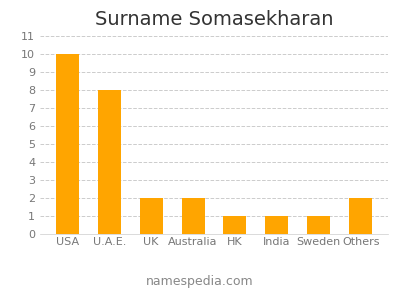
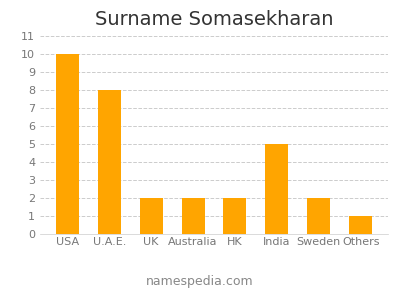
HK: 1 -> 2
India: 1 -> 5
Sweden: 1 -> 2
Others: 2 -> 1
